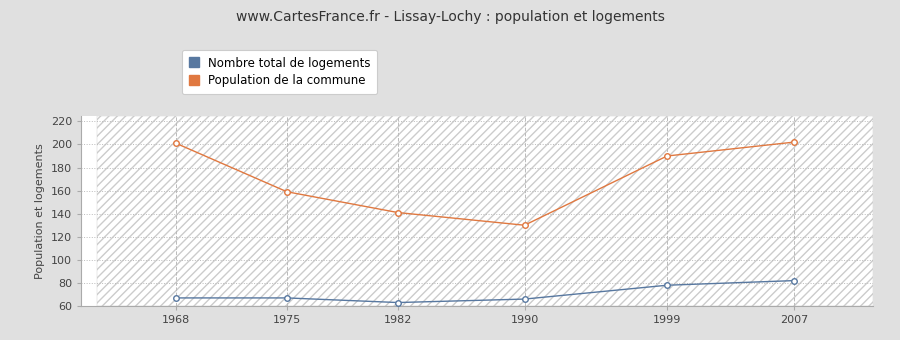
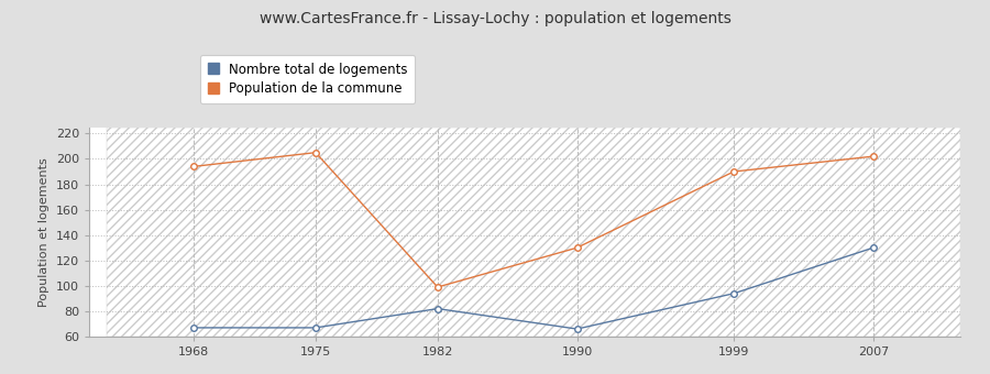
Population de la commune/1968: 201 -> 194
Population de la commune/1975: 159 -> 205
Nombre total de logements/1982: 63 -> 82
Population de la commune/1982: 141 -> 99
Nombre total de logements/1999: 78 -> 94
Nombre total de logements/2007: 82 -> 130
